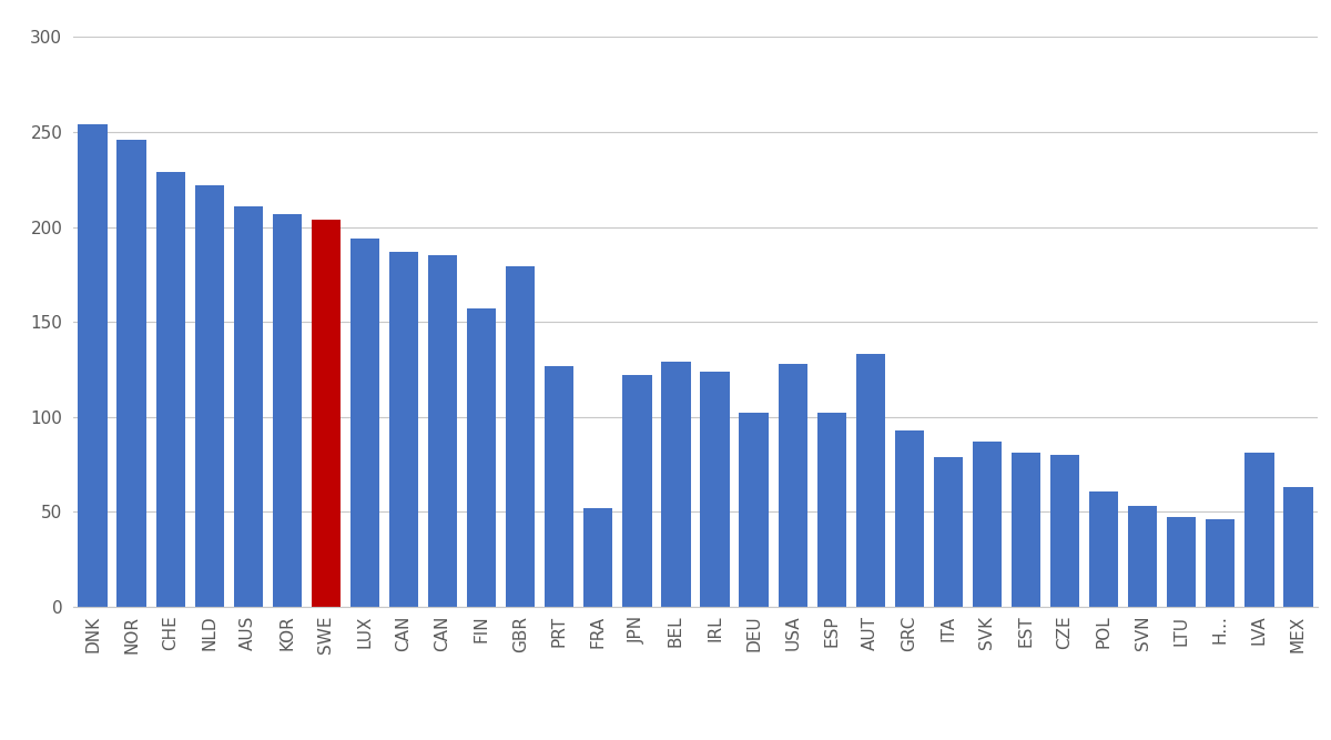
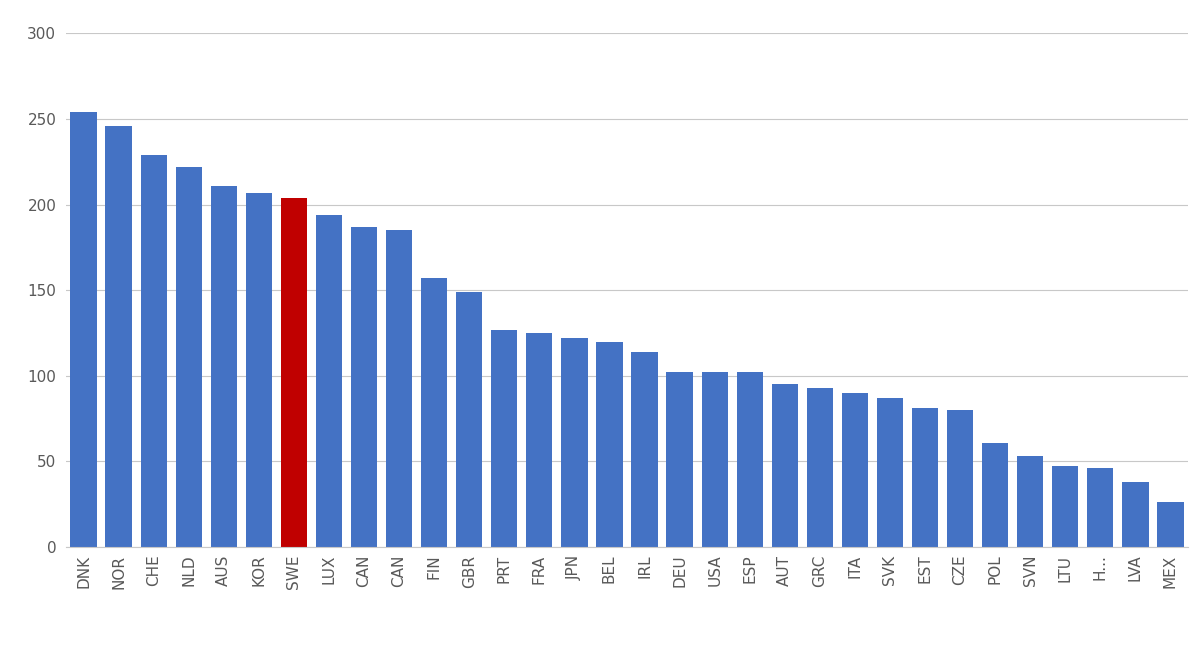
GBR: 179 -> 149
FRA: 52 -> 125
BEL: 129 -> 120
IRL: 124 -> 114
USA: 128 -> 102
AUT: 133 -> 95
ITA: 79 -> 90
LVA: 81 -> 38
MEX: 63 -> 26
